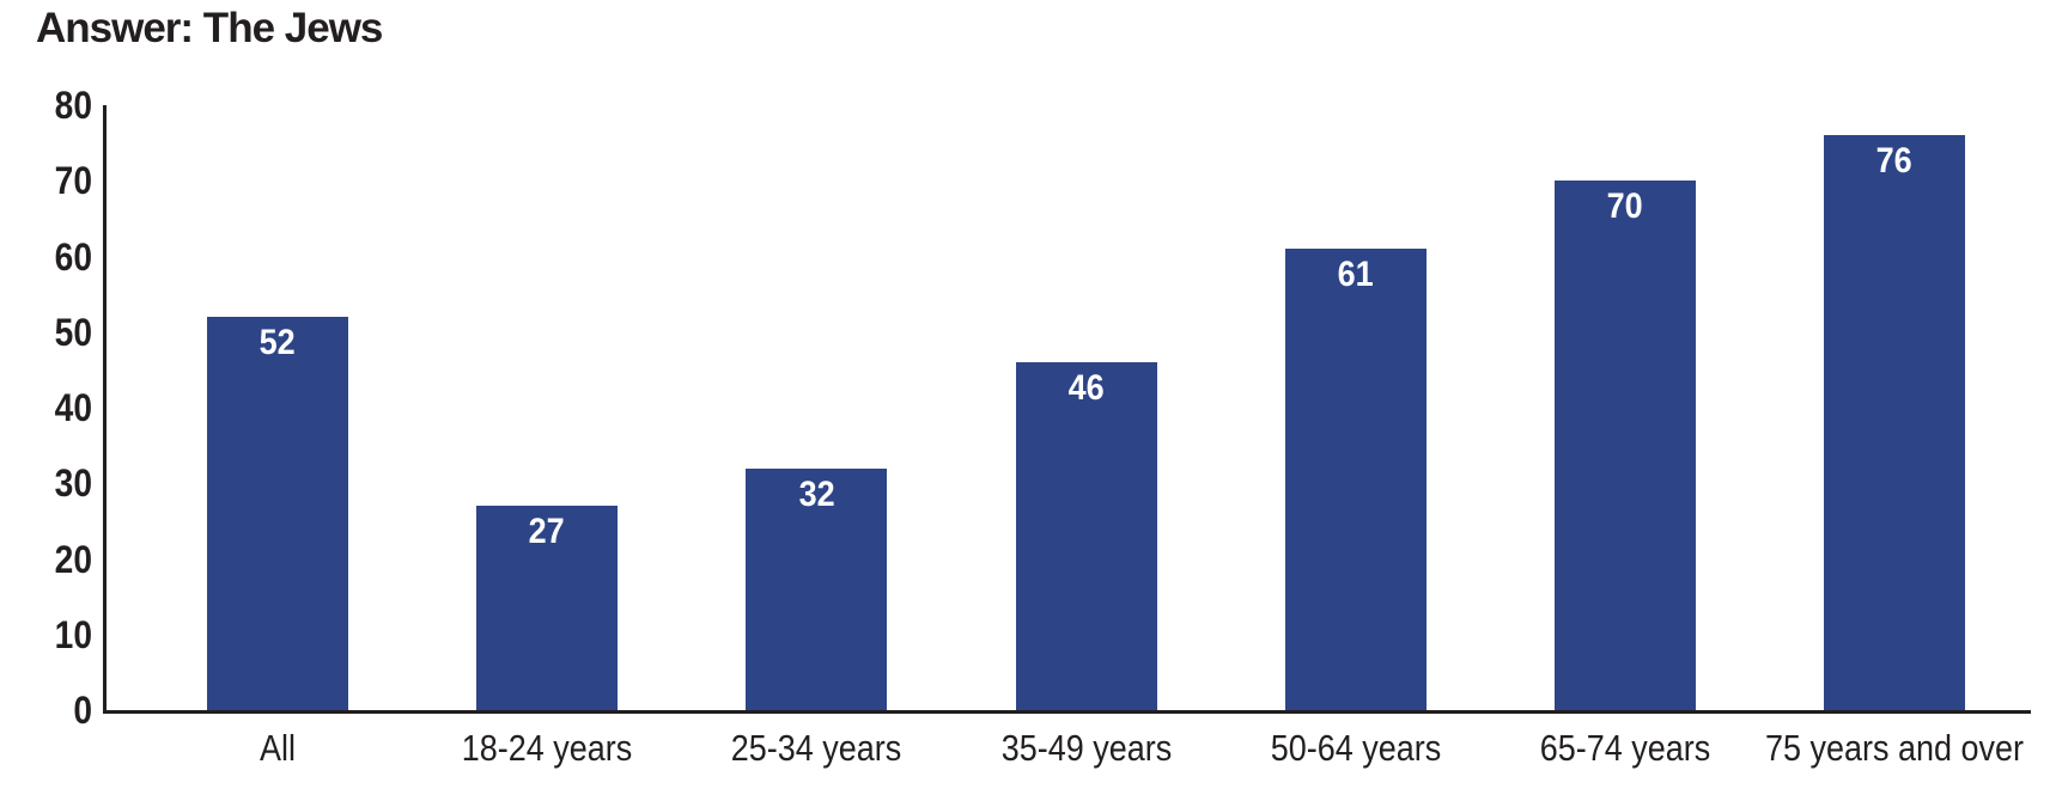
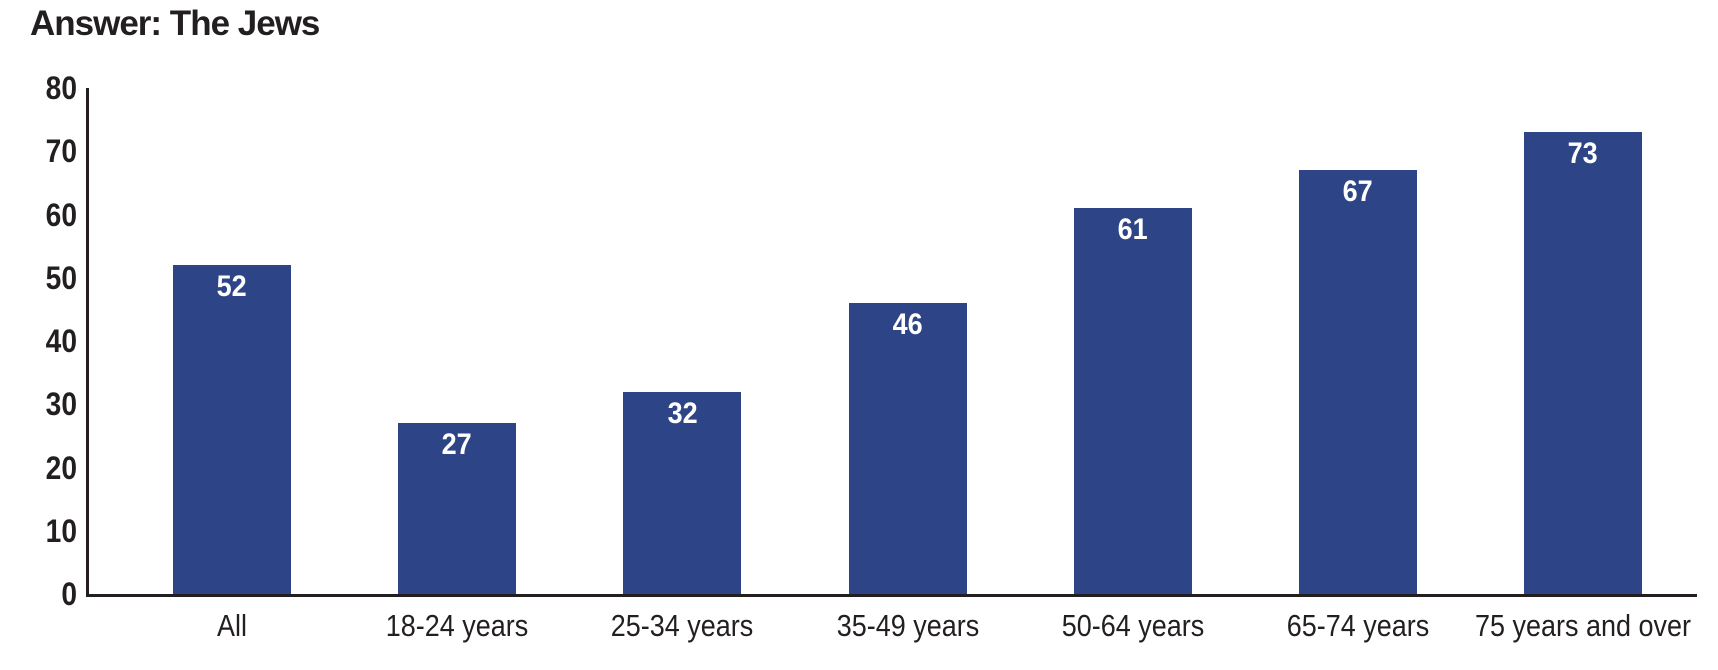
65-74 years: 70 -> 67
75 years and over: 76 -> 73
